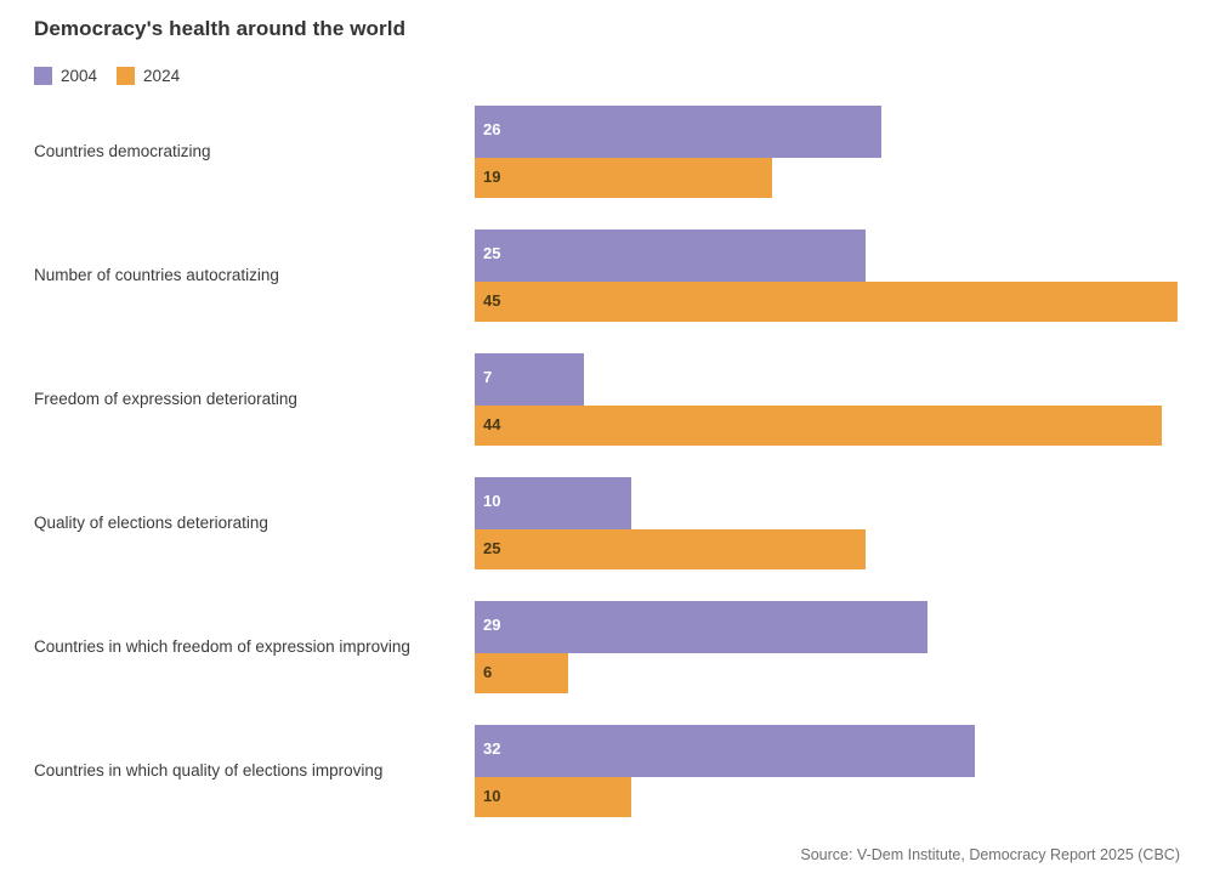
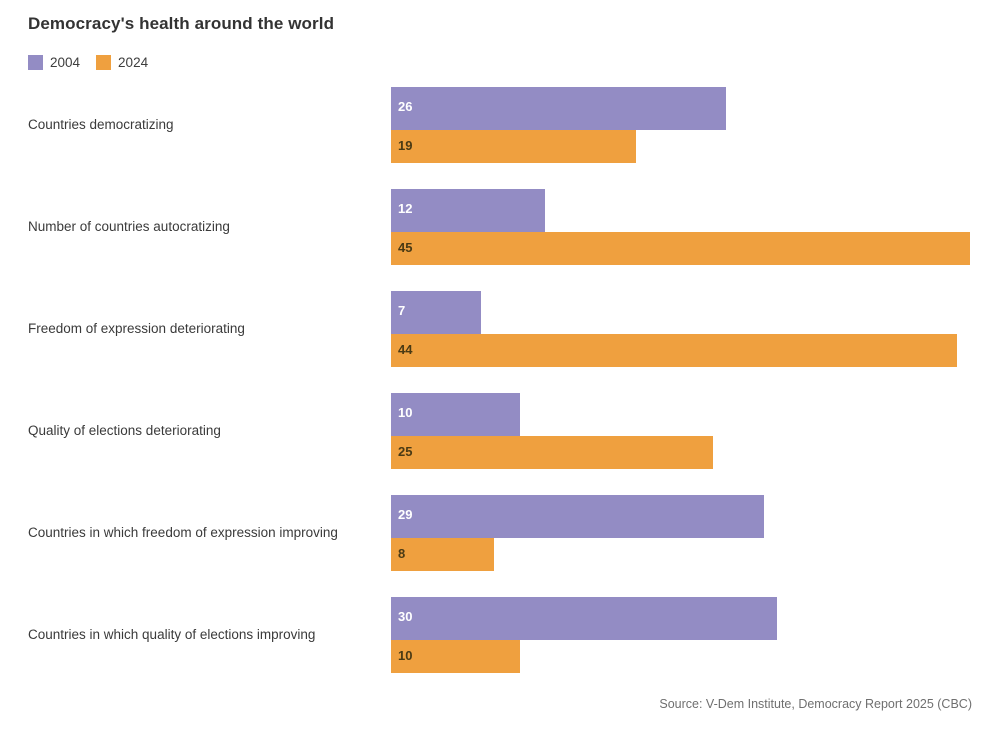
2004/Number of countries autocratizing: 25 -> 12
2024/Countries in which freedom of expression improving: 6 -> 8
2004/Countries in which quality of elections improving: 32 -> 30
